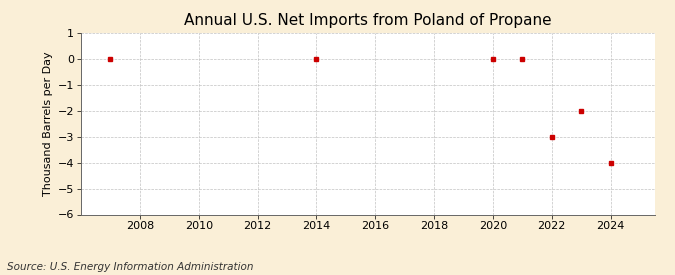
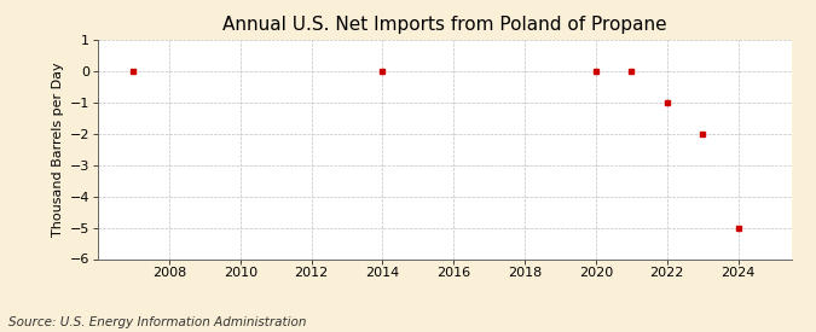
2022: -3 -> -1
2024: -4 -> -5
